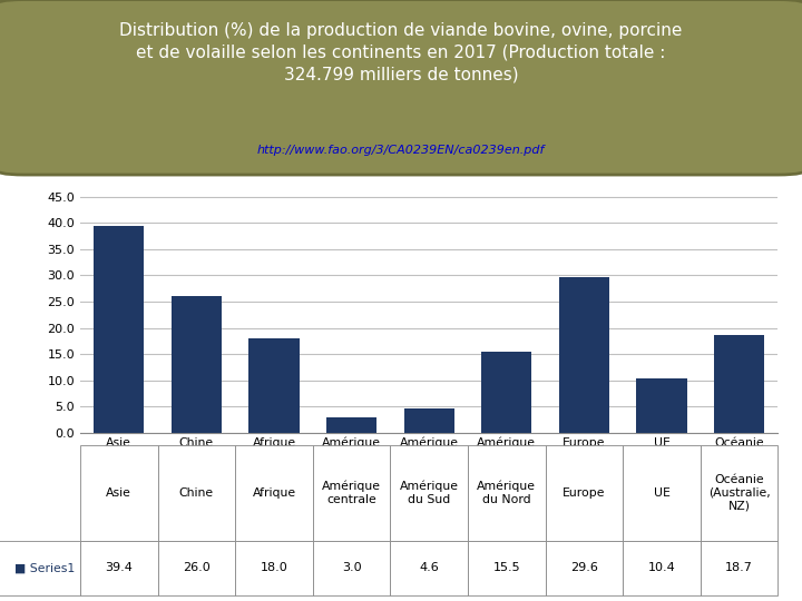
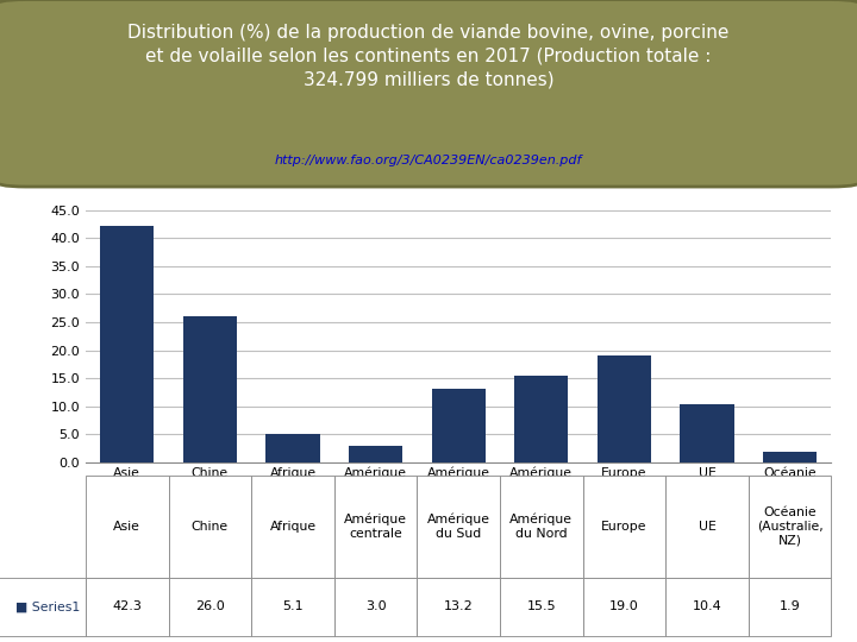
Asie: 39.4 -> 42.3
Afrique: 18.0 -> 5.1
Amérique du Sud: 4.6 -> 13.2
Europe: 29.6 -> 19.0
Océanie (Australie, NZ): 18.7 -> 1.9
